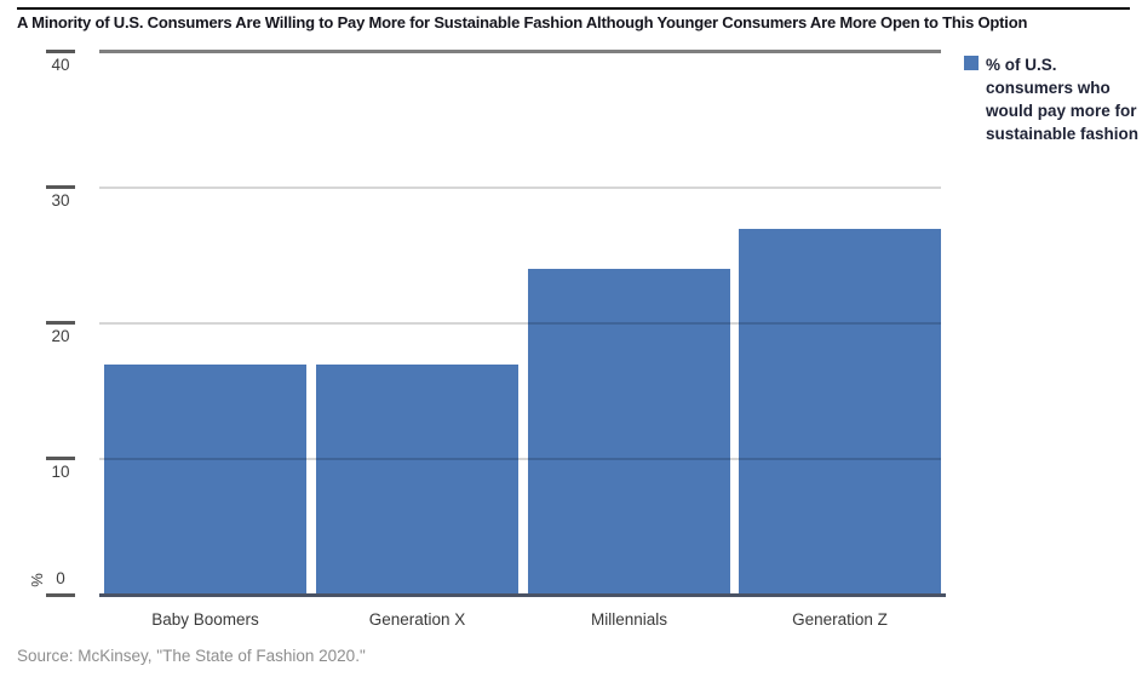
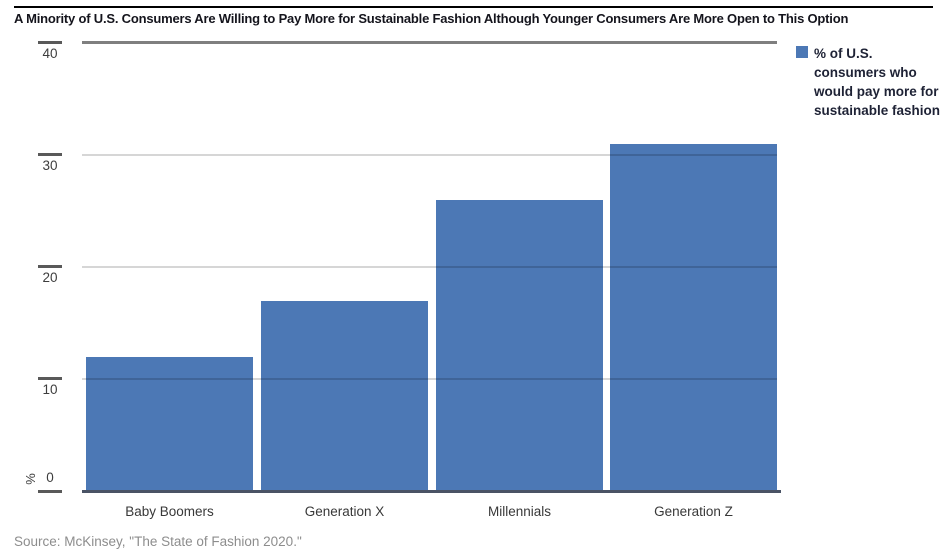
Baby Boomers: 17 -> 12
Millennials: 24 -> 26
Generation Z: 27 -> 31
